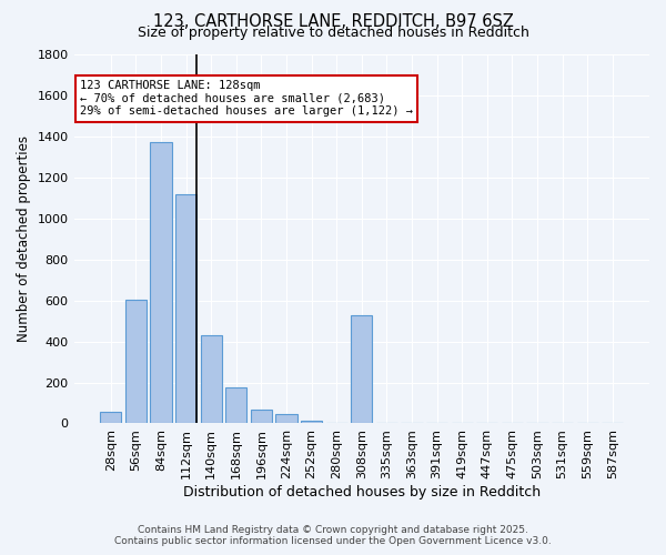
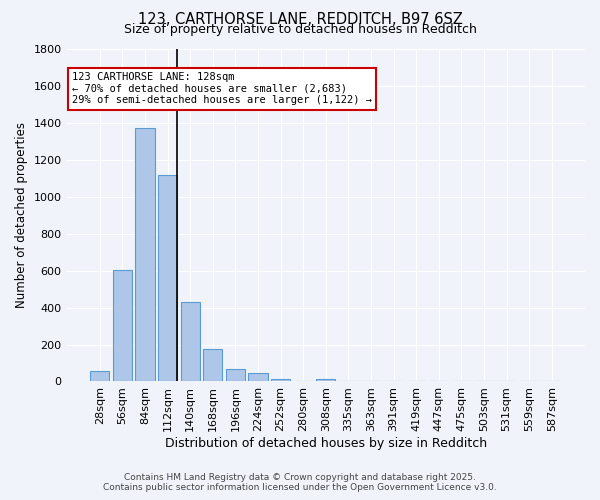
308sqm: 530 -> 20
